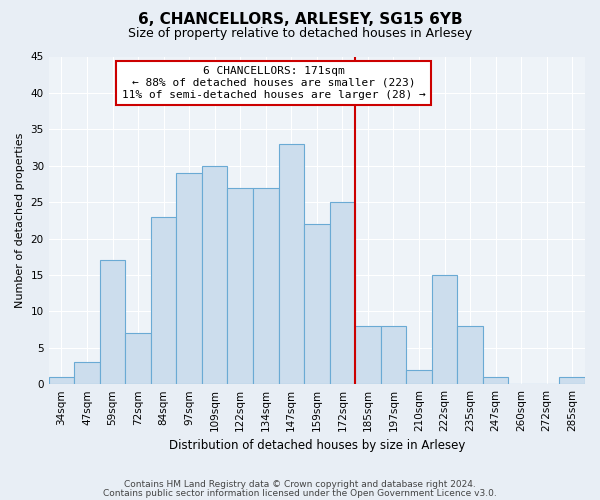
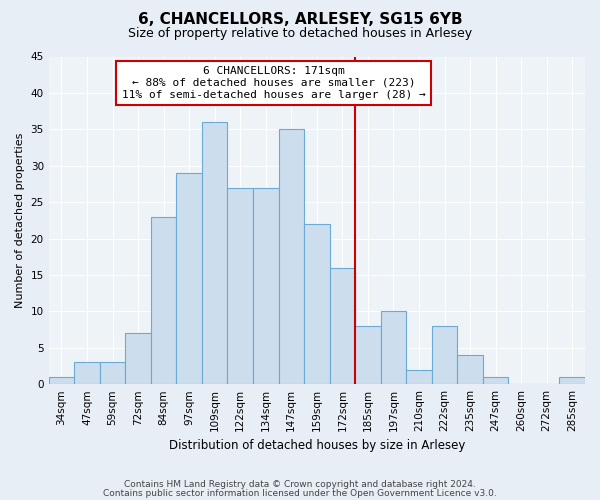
59sqm: 17 -> 3
109sqm: 30 -> 36
147sqm: 33 -> 35
172sqm: 25 -> 16
197sqm: 8 -> 10
222sqm: 15 -> 8
235sqm: 8 -> 4
